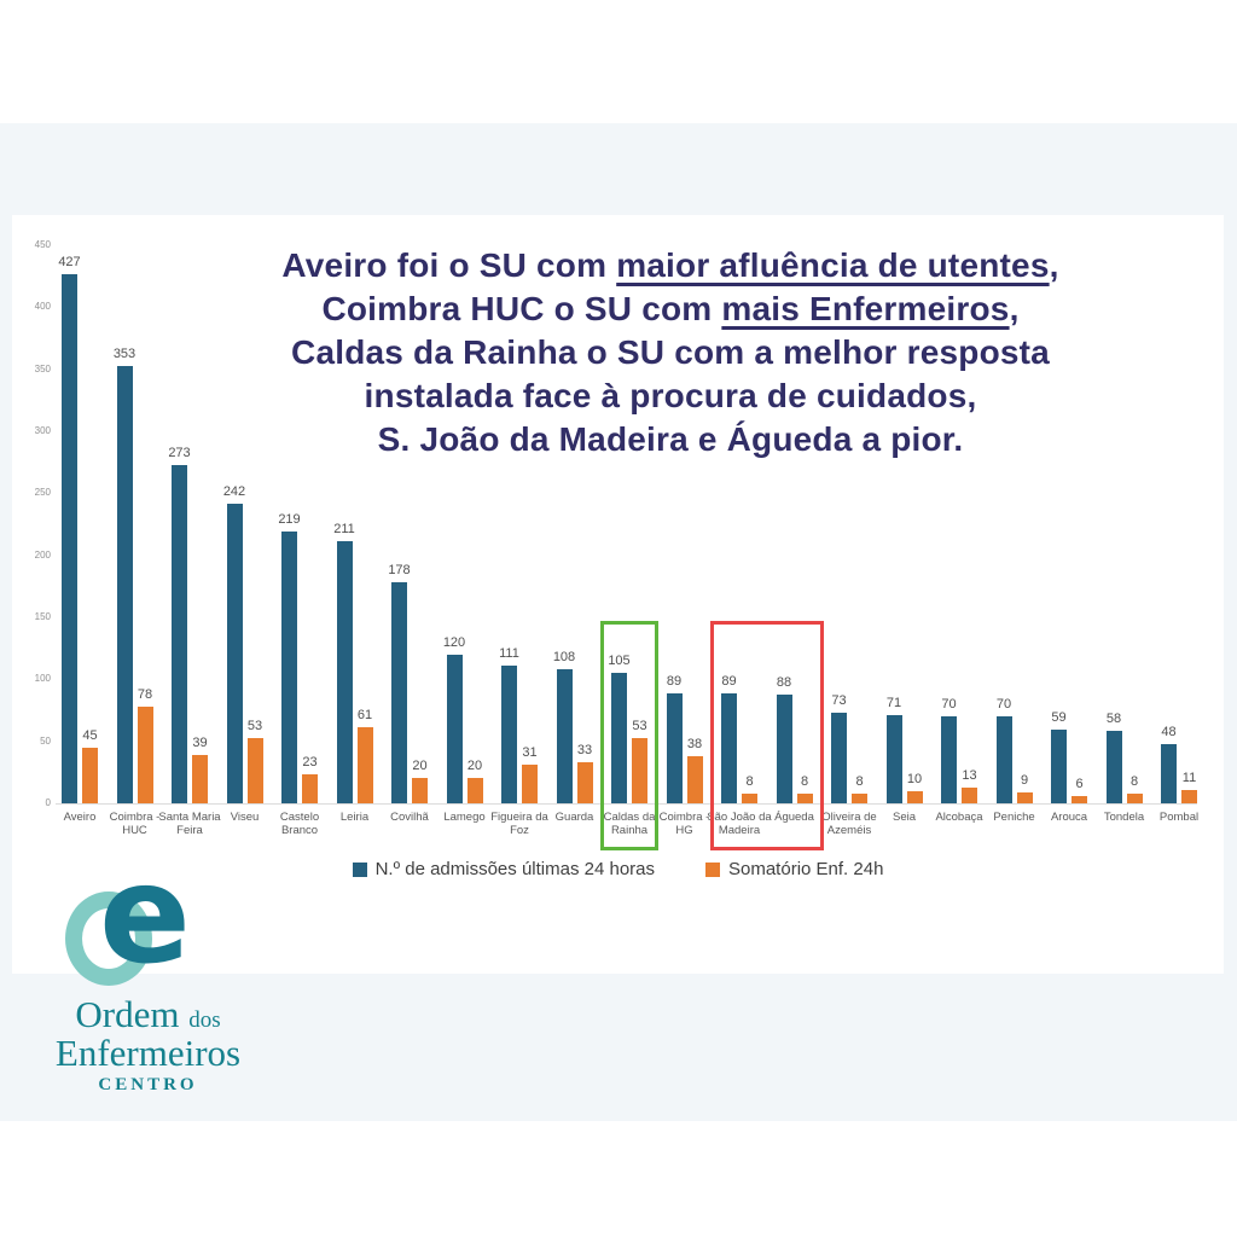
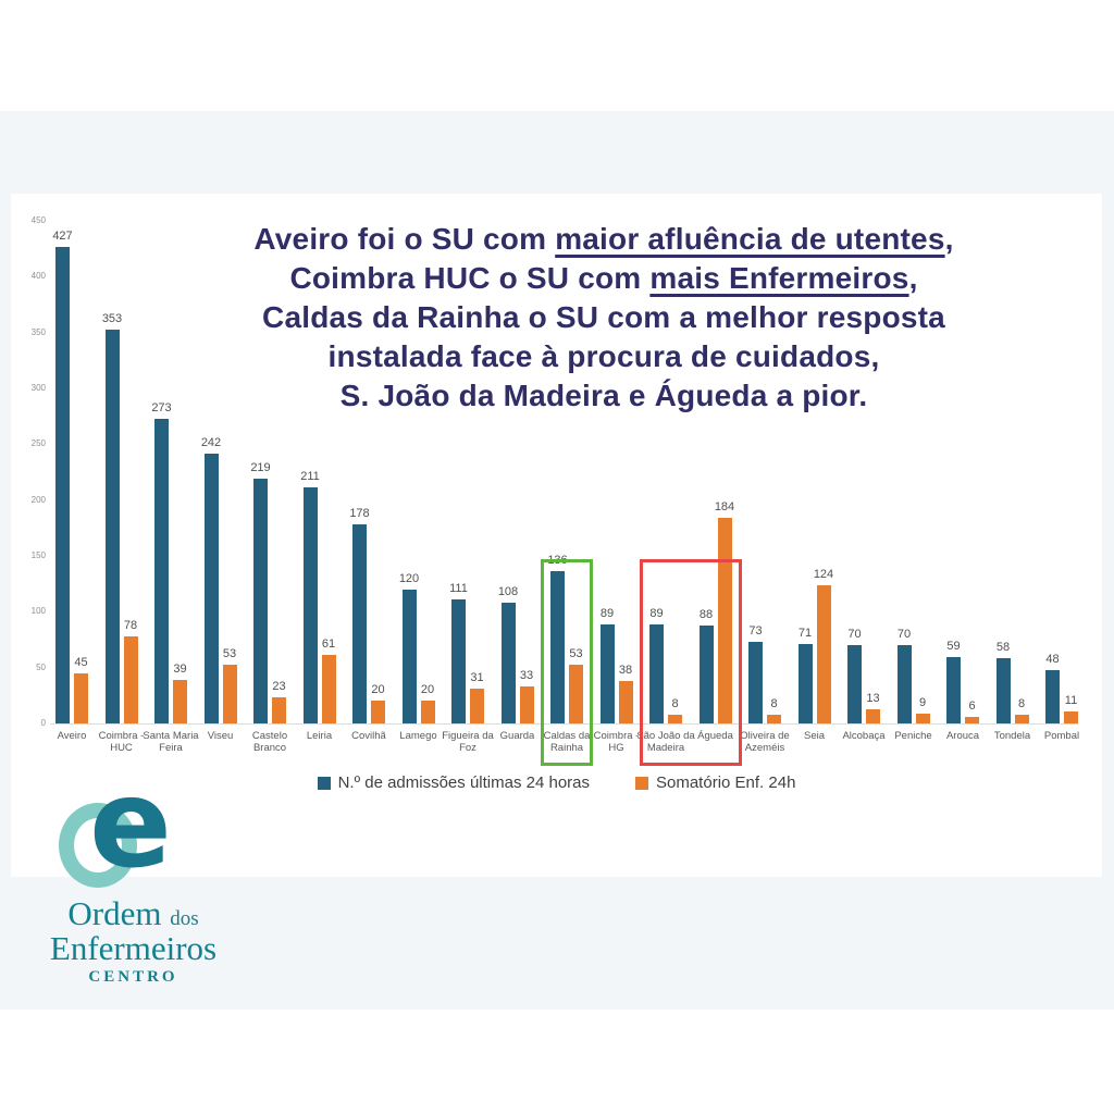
N.º de admissões últimas 24 horas/Caldas da Rainha: 105 -> 136
Somatório Enf. 24h/Águeda: 8 -> 184
Somatório Enf. 24h/Seia: 10 -> 124
